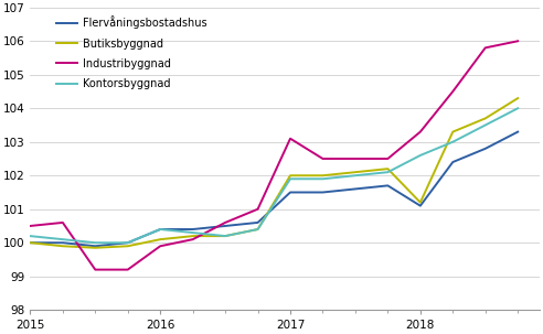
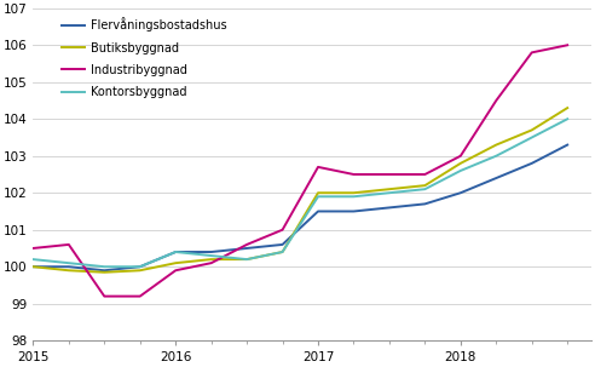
Industribyggnad/2017: 103.1 -> 102.7
Flervåningsbostadshus/2018: 101.1 -> 102.0
Butiksbyggnad/2018: 101.20 -> 102.80
Industribyggnad/2018: 103.3 -> 103.0
